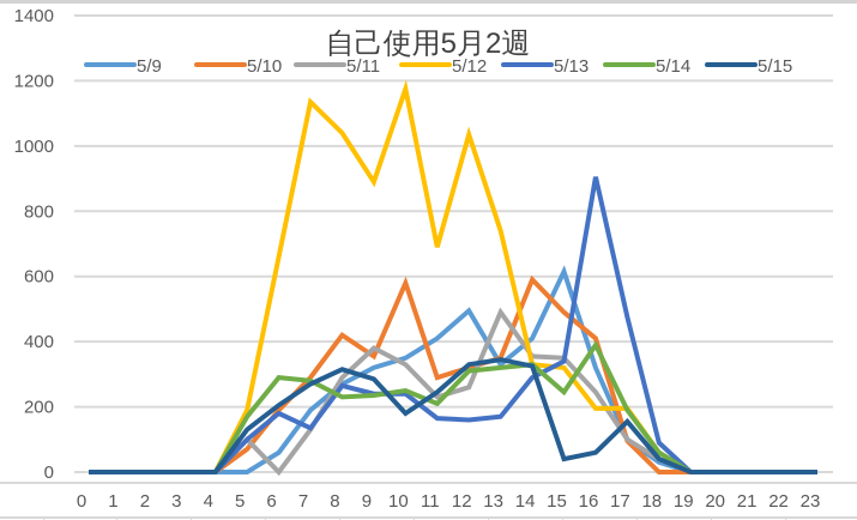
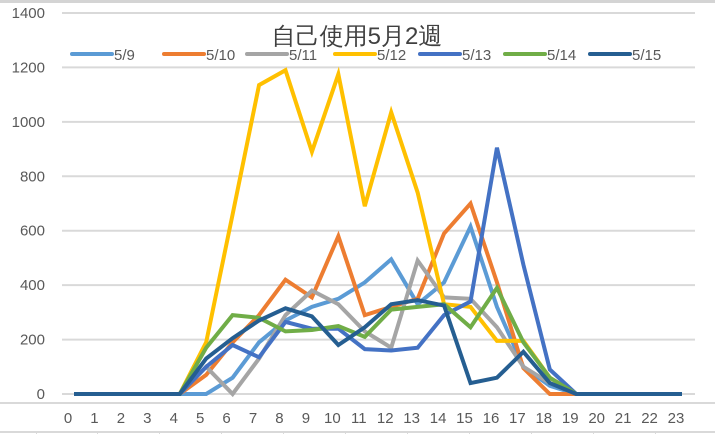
5/12/8: 1040 -> 1190
5/11/12: 260 -> 170
5/10/15: 490 -> 700
